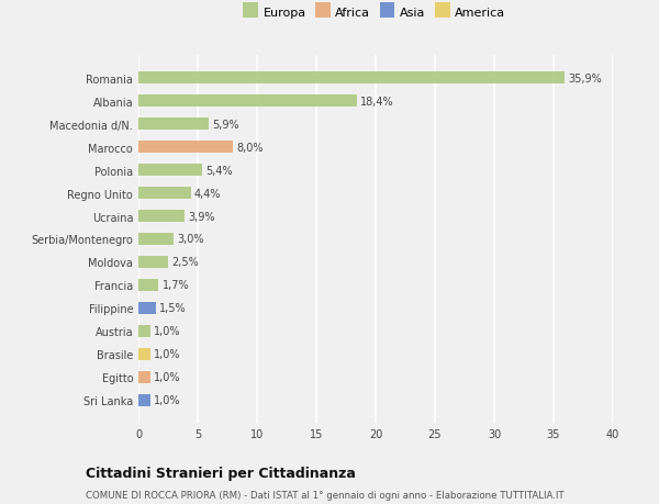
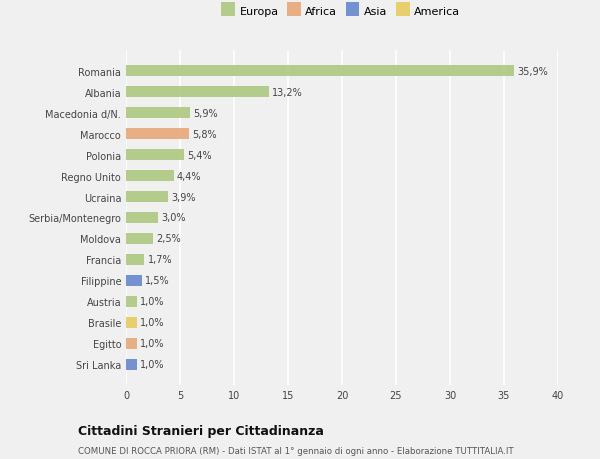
Albania: 18,4% -> 13,2%
Marocco: 8,0% -> 5,8%
